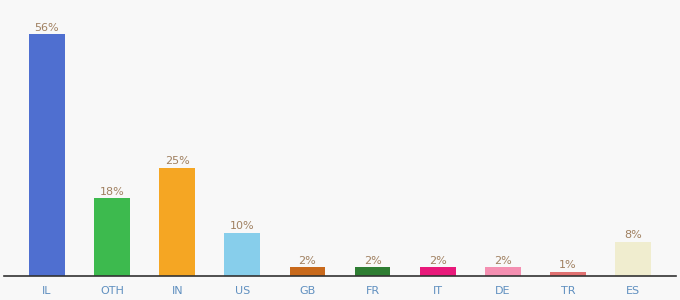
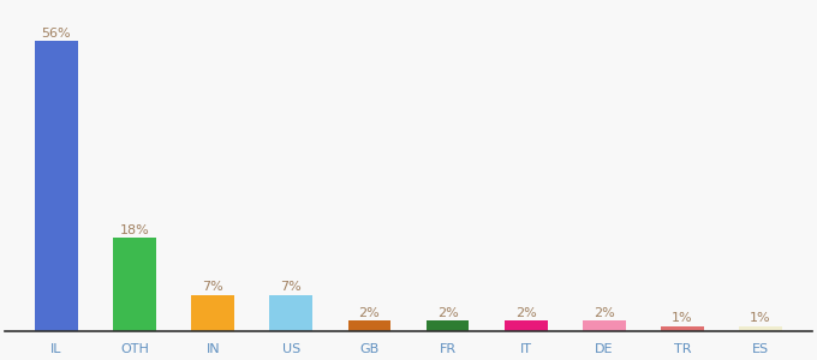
IN: 25% -> 7%
US: 10% -> 7%
ES: 8% -> 1%
